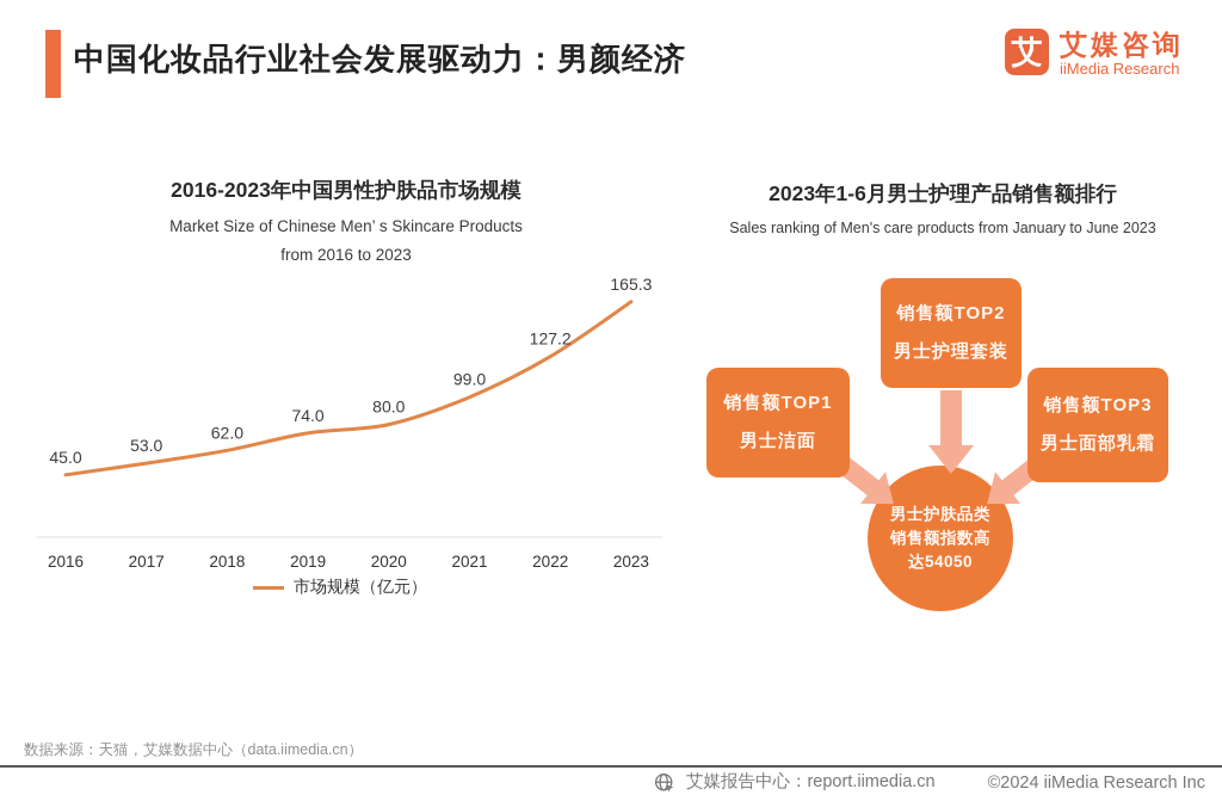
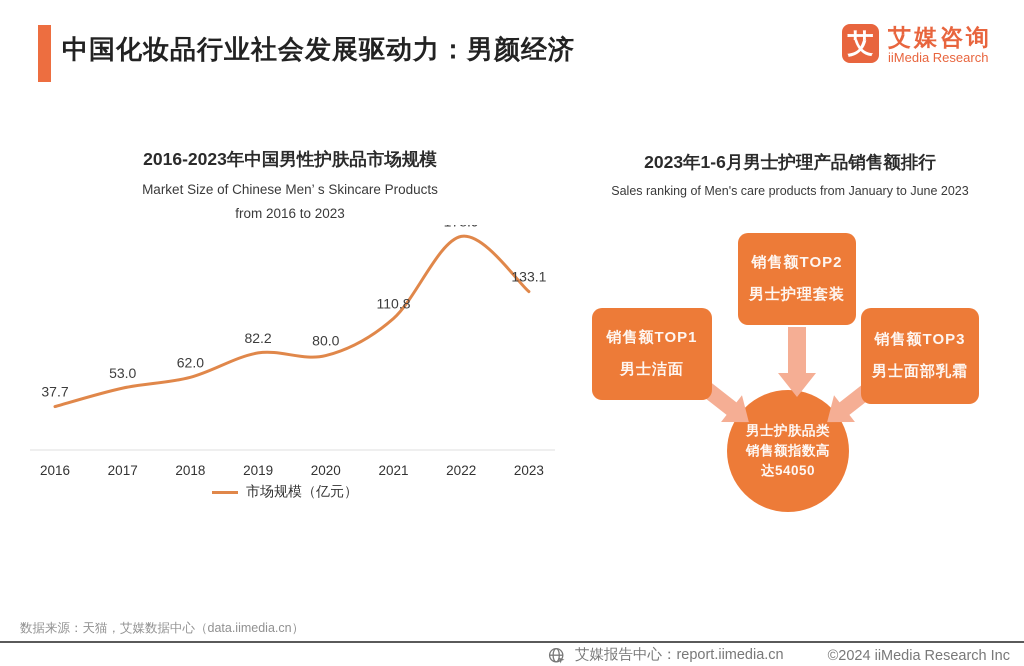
2016: 45.0 -> 37.7
2019: 74.0 -> 82.2
2021: 99.0 -> 110.8
2022: 127.2 -> 178.9
2023: 165.3 -> 133.1
